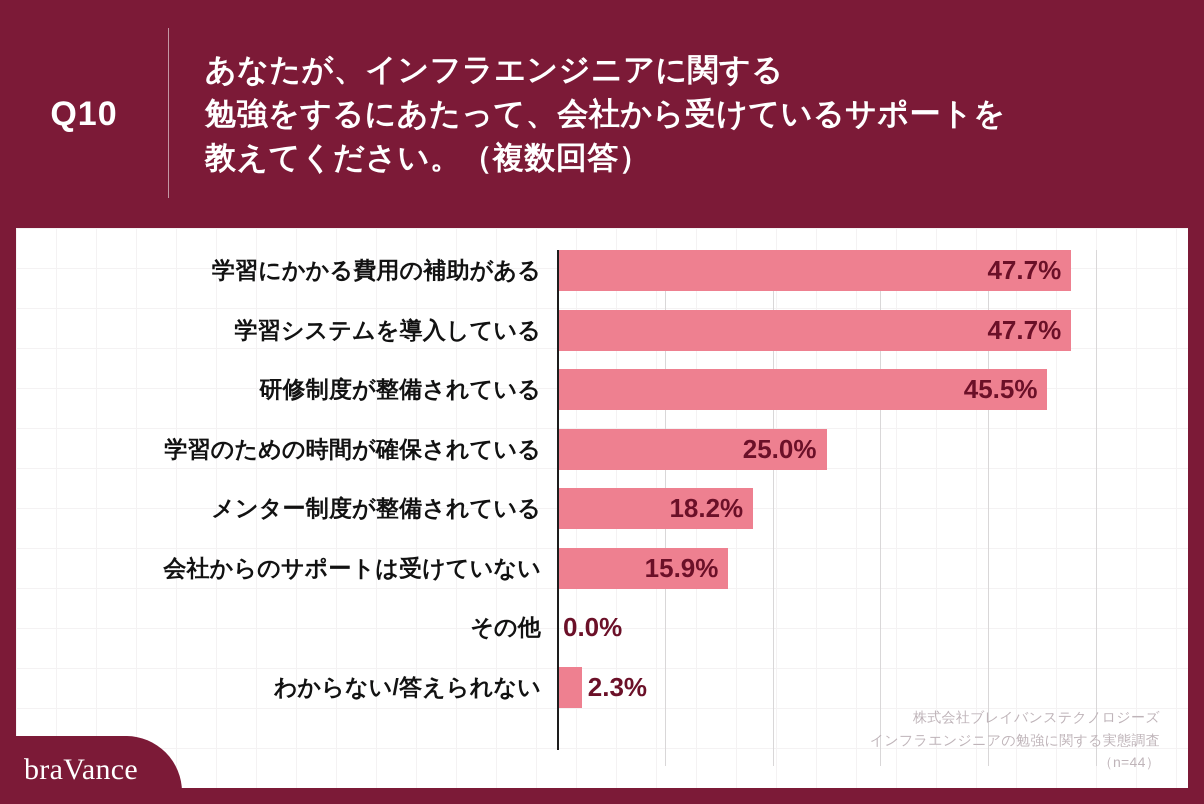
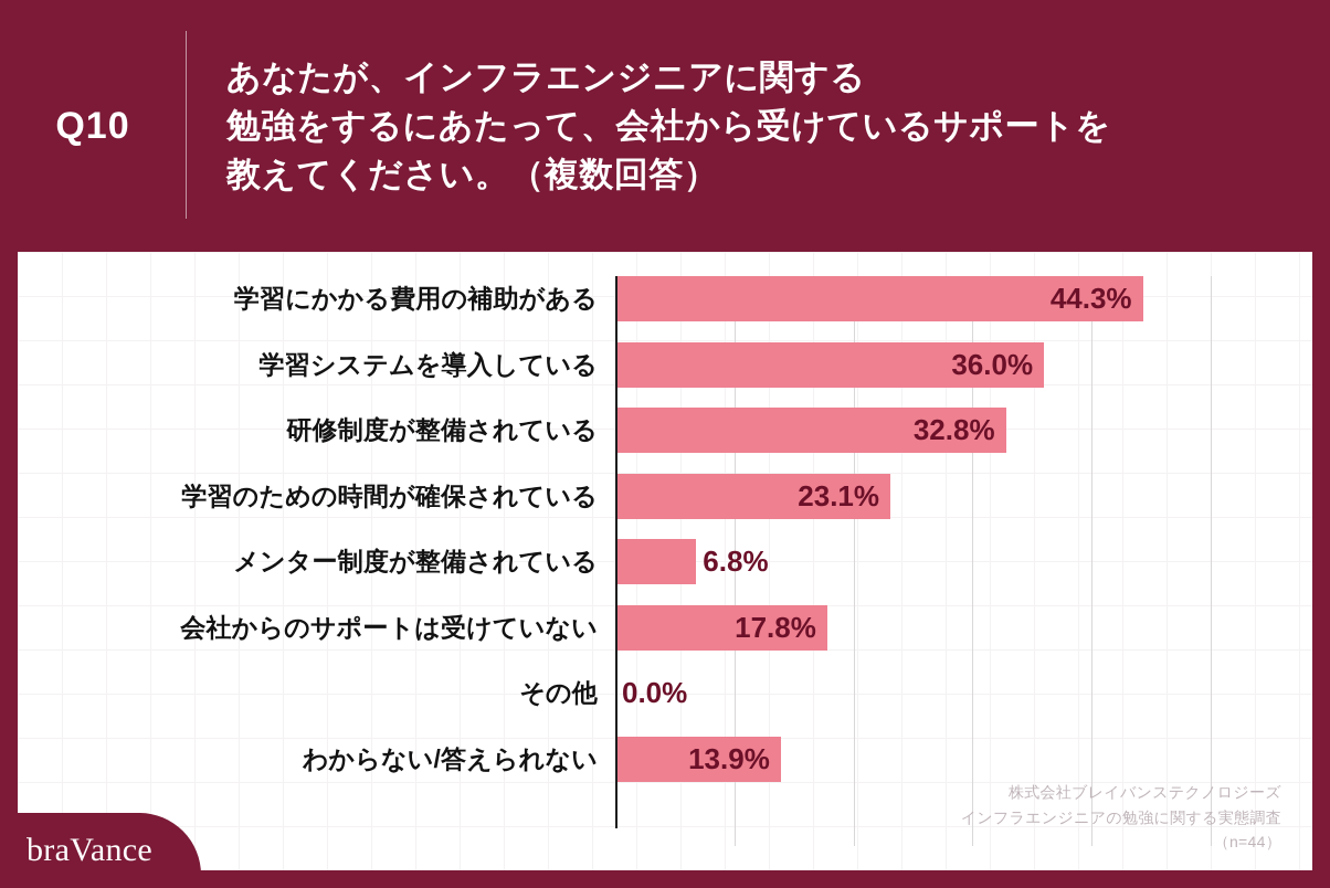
学習にかかる費用の補助がある: 47.7% -> 44.3%
学習システムを導入している: 47.7% -> 36.0%
研修制度が整備されている: 45.5% -> 32.8%
学習のための時間が確保されている: 25.0% -> 23.1%
メンター制度が整備されている: 18.2% -> 6.8%
会社からのサポートは受けていない: 15.9% -> 17.8%
わからない/答えられない: 2.3% -> 13.9%
